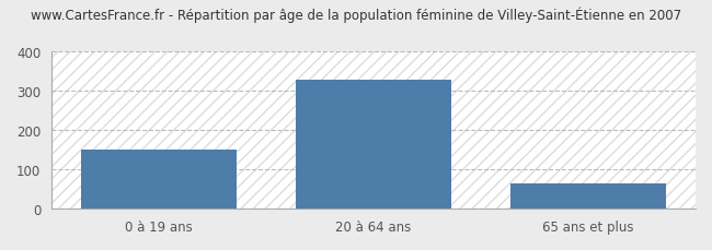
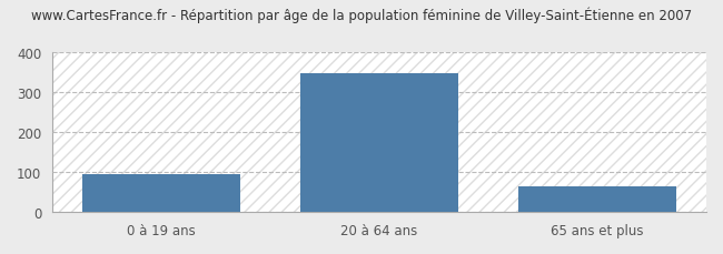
0 à 19 ans: 150 -> 95
20 à 64 ans: 328 -> 345
